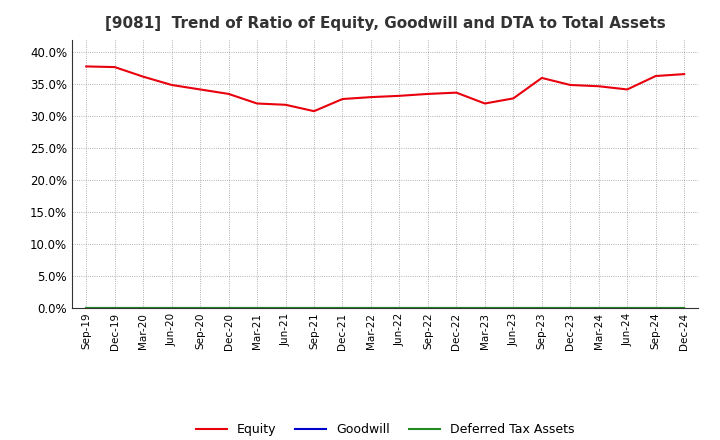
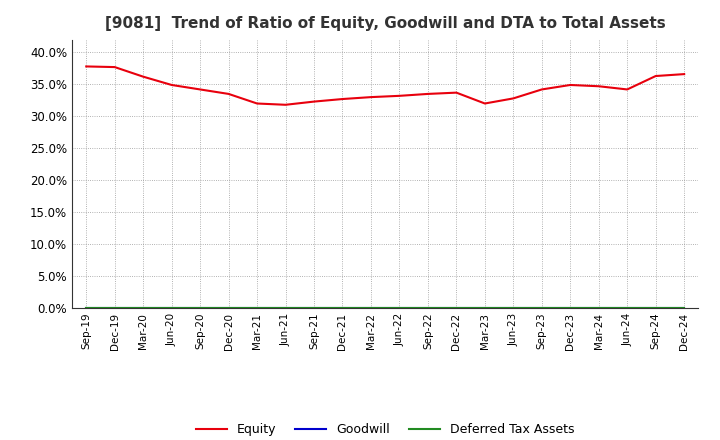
Equity/Sep-21: 30.8% -> 32.3%
Equity/Sep-23: 36.0% -> 34.2%
